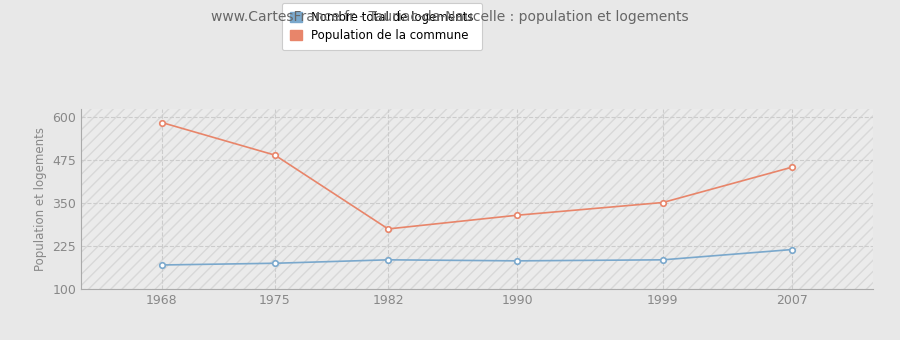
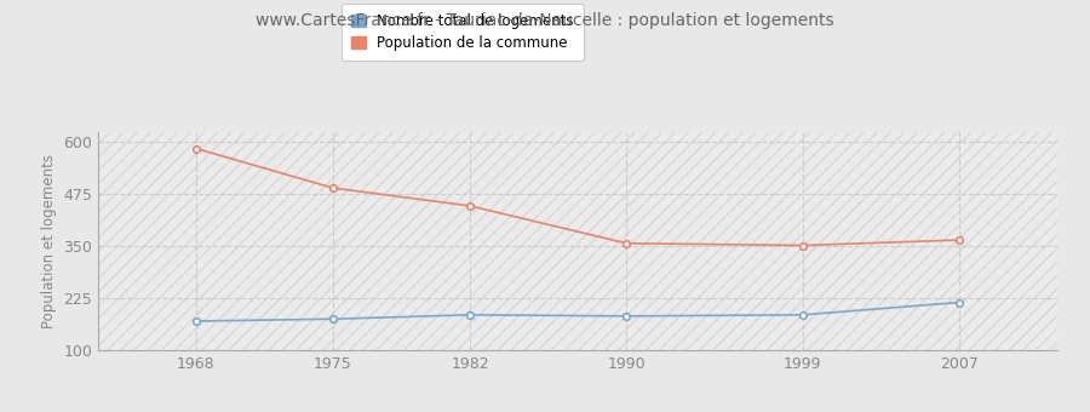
Population de la commune/1982: 275 -> 447
Population de la commune/1990: 315 -> 357
Population de la commune/2007: 455 -> 365
